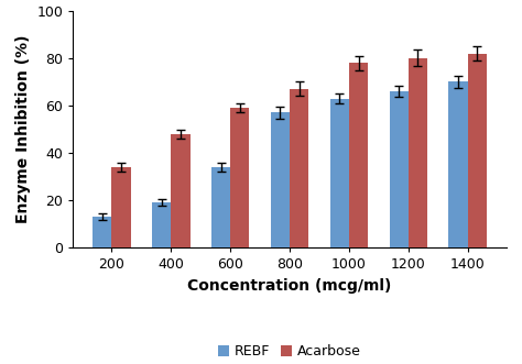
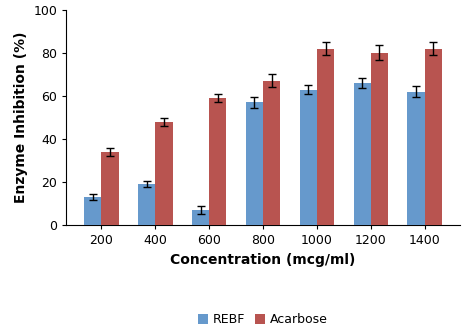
REBF/600: 34 -> 7
Acarbose/1000: 78 -> 82
REBF/1400: 70 -> 62
